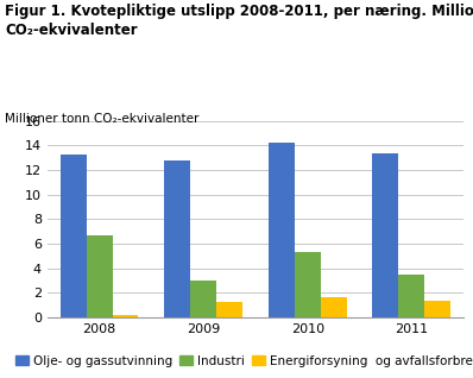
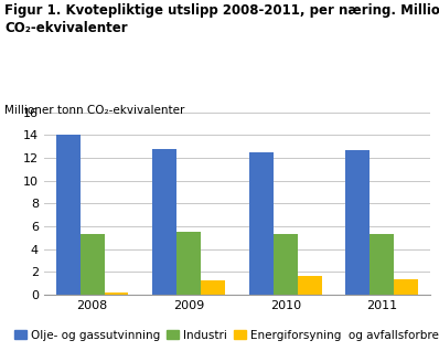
Olje- og gassutvinning/2008: 13.3 -> 14.0
Industri/2008: 6.7 -> 5.3
Industri/2009: 3.0 -> 5.5
Olje- og gassutvinning/2010: 14.2 -> 12.5
Olje- og gassutvinning/2011: 13.4 -> 12.7
Industri/2011: 3.5 -> 5.3
